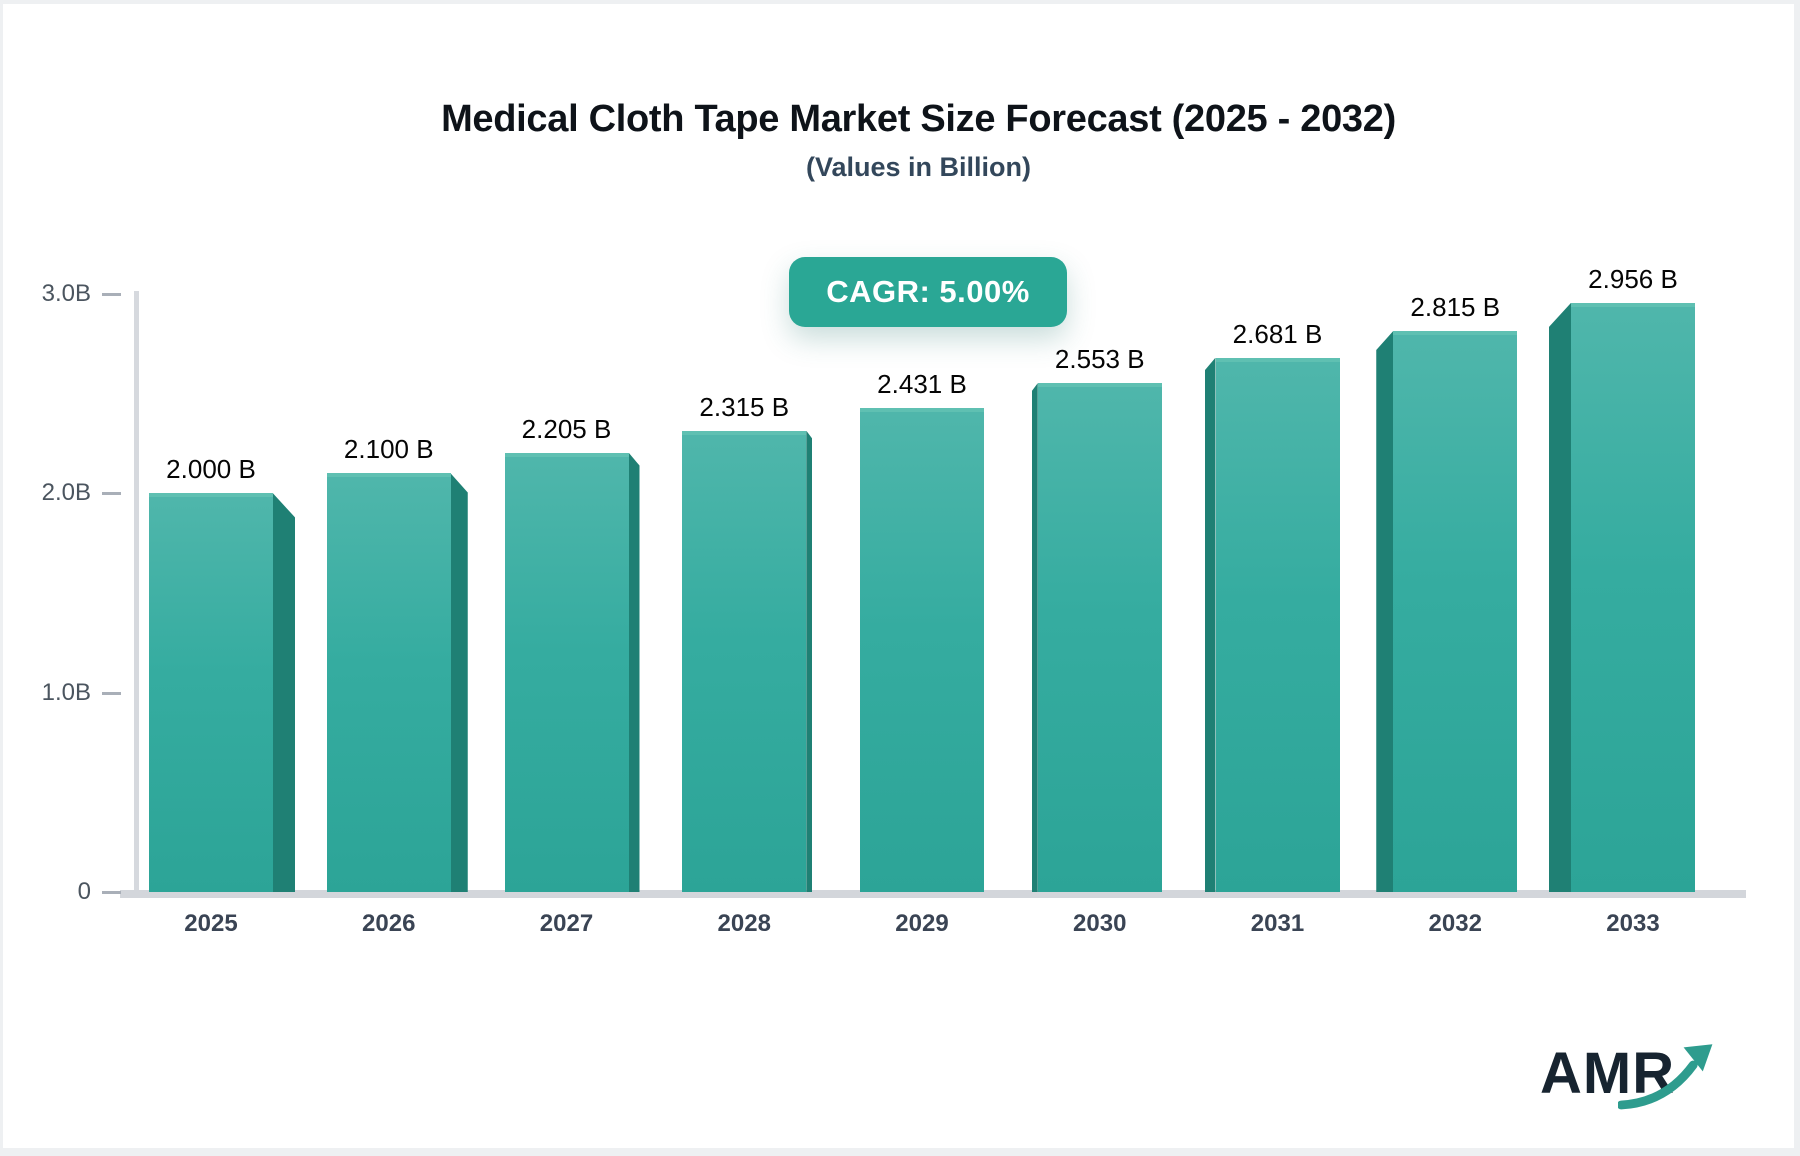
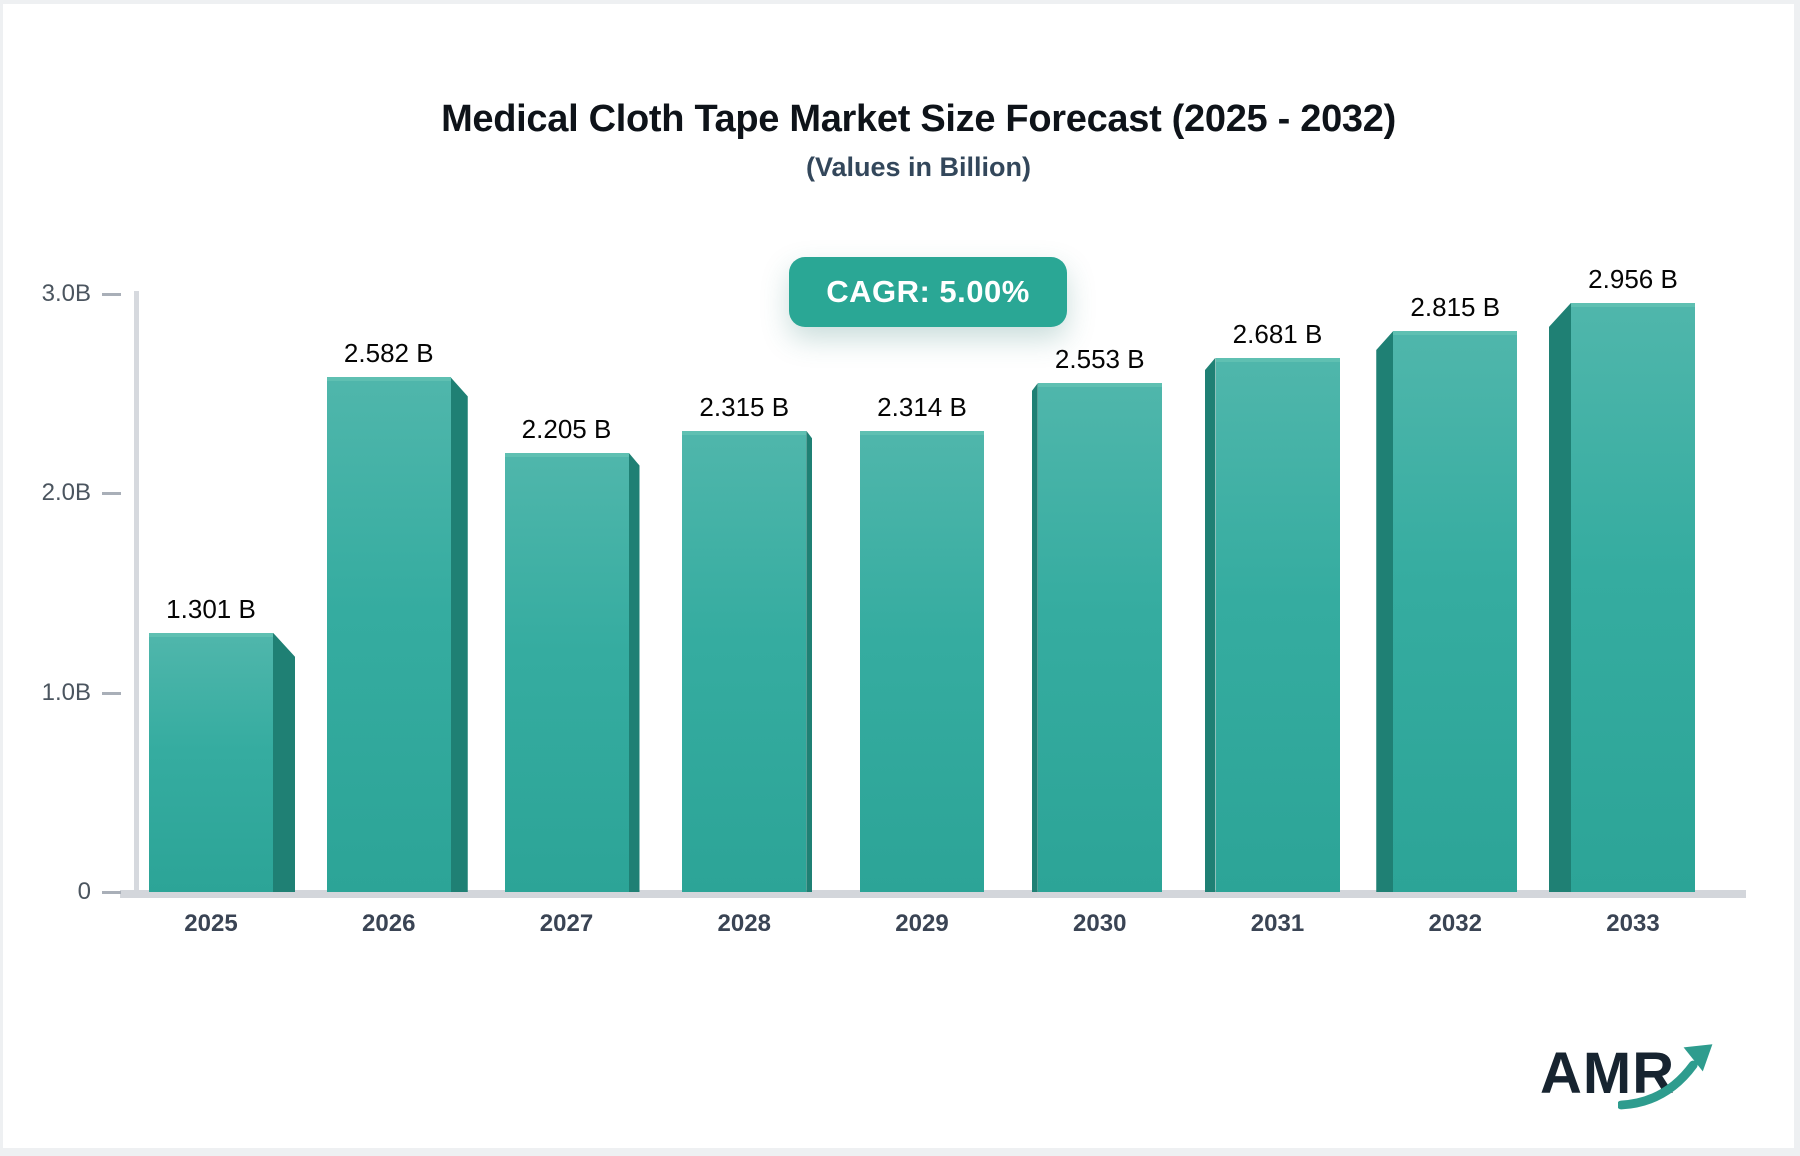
2025: 2.000 -> 1.301
2026: 2.100 -> 2.582
2029: 2.431 -> 2.314
